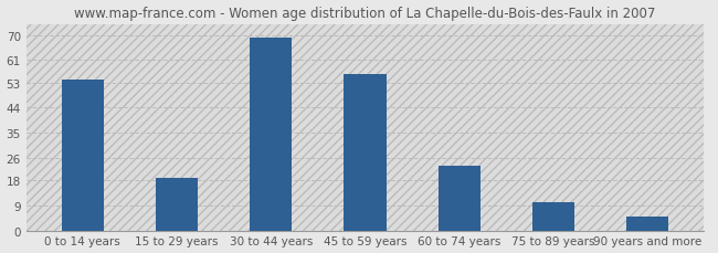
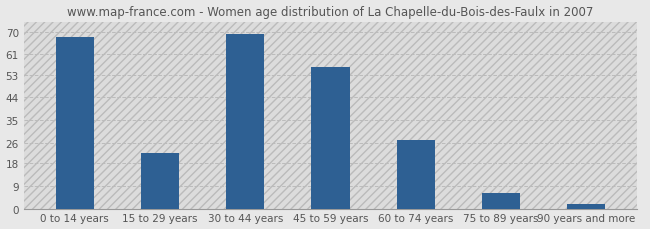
0 to 14 years: 54 -> 68
15 to 29 years: 19 -> 22
60 to 74 years: 23 -> 27
75 to 89 years: 10 -> 6
90 years and more: 5 -> 2
